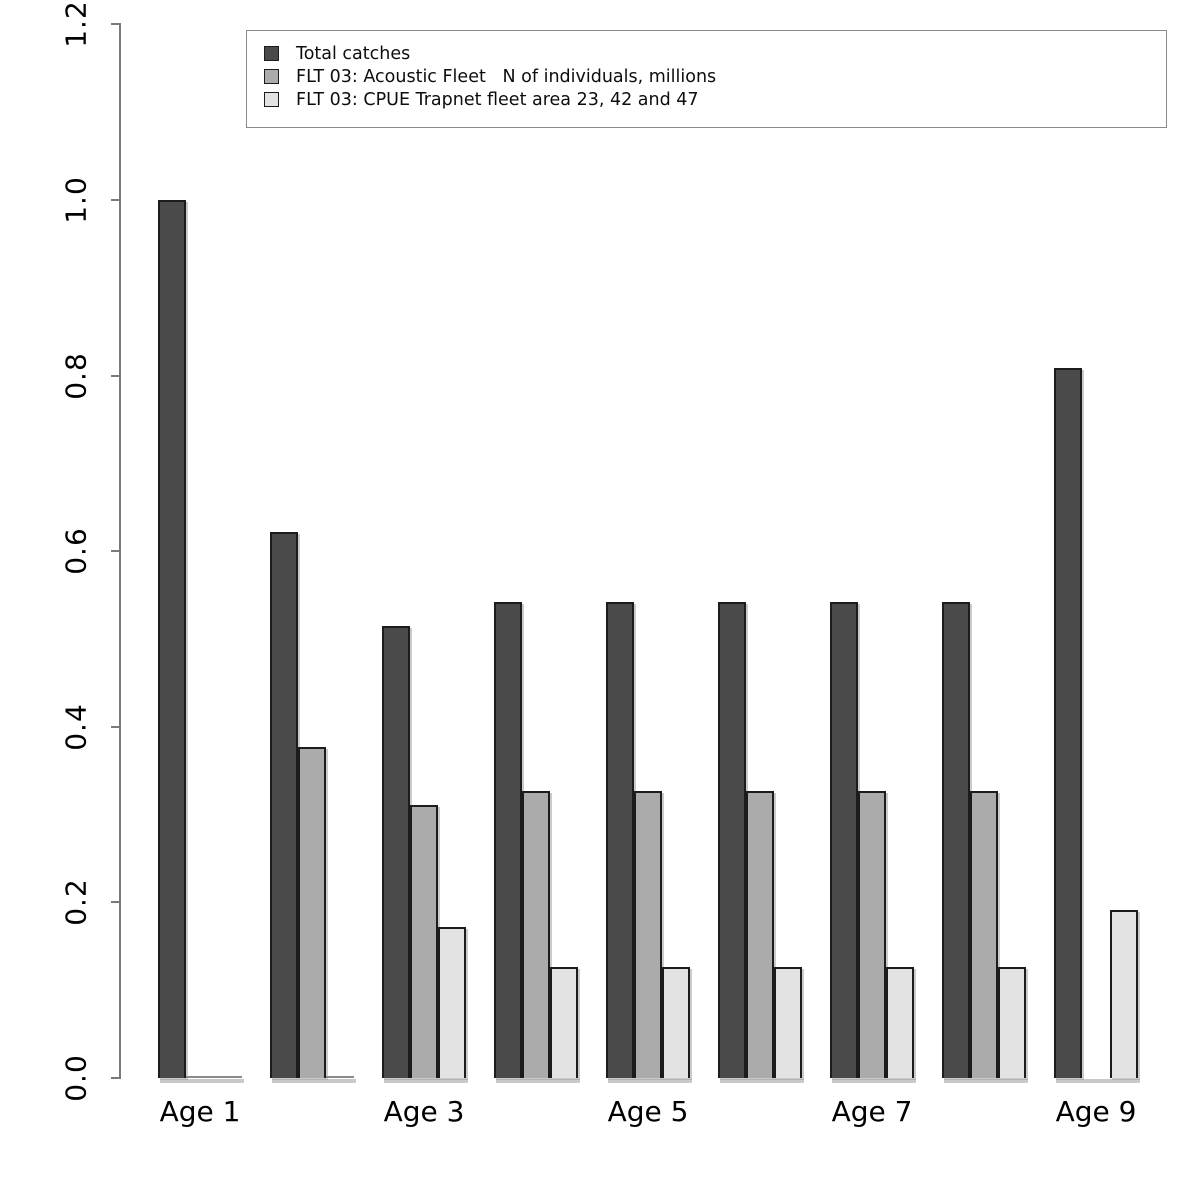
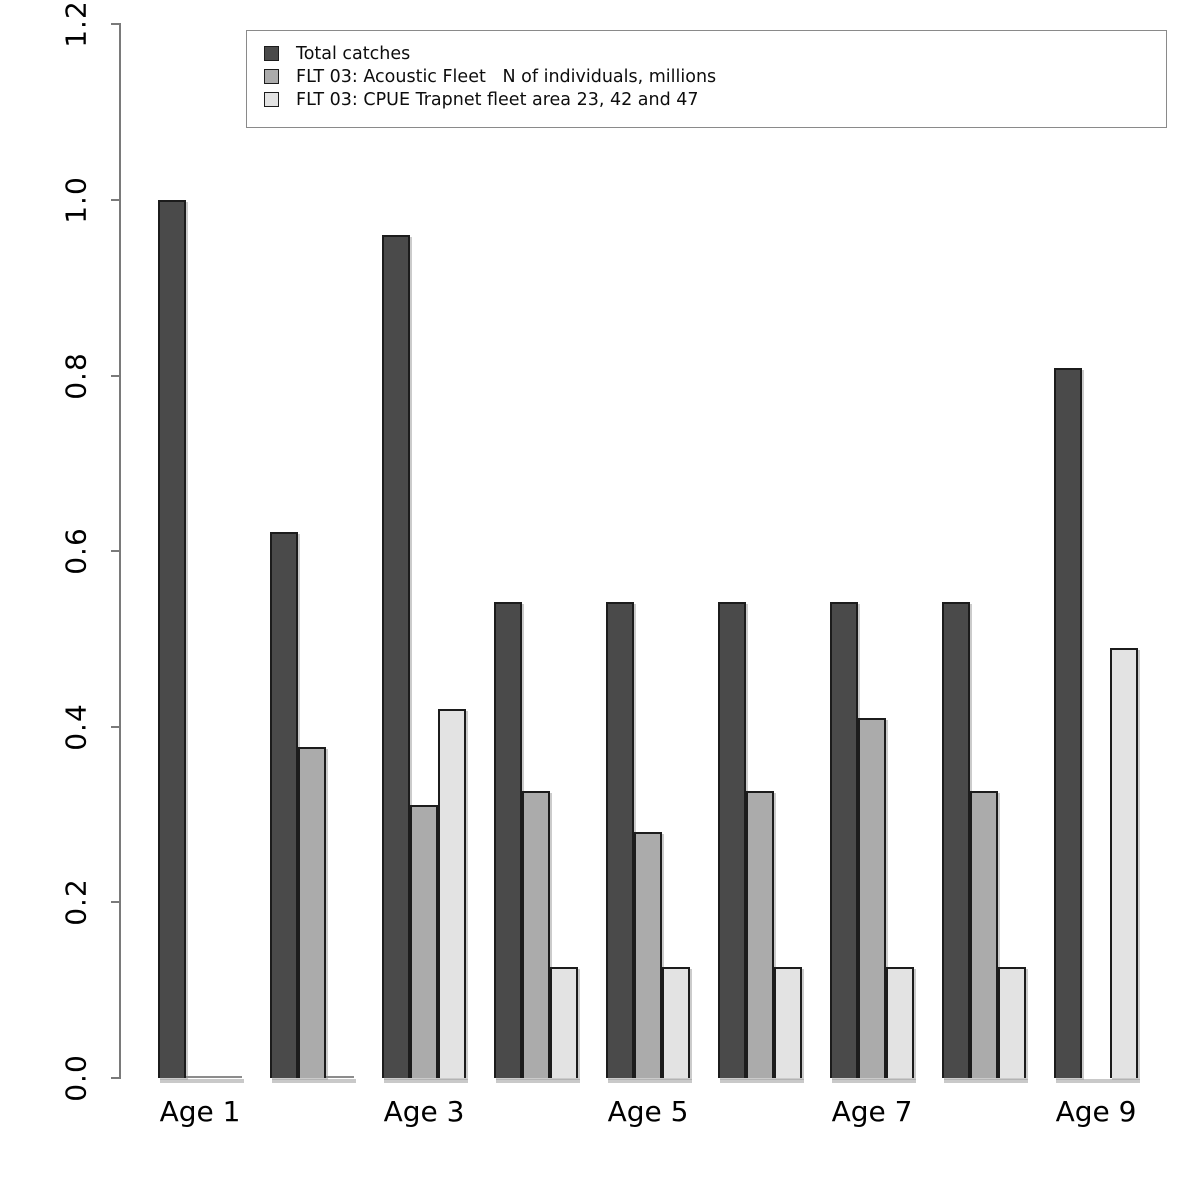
Total catches/Age 3: 0.52 -> 0.96
FLT 03: CPUE Trapnet fleet area 23, 42 and 47/Age 3: 0.17 -> 0.42
FLT 03: Acoustic Fleet N of individuals, millions/Age 5: 0.33 -> 0.28
FLT 03: Acoustic Fleet N of individuals, millions/Age 7: 0.33 -> 0.41
FLT 03: CPUE Trapnet fleet area 23, 42 and 47/Age 9: 0.19 -> 0.49
